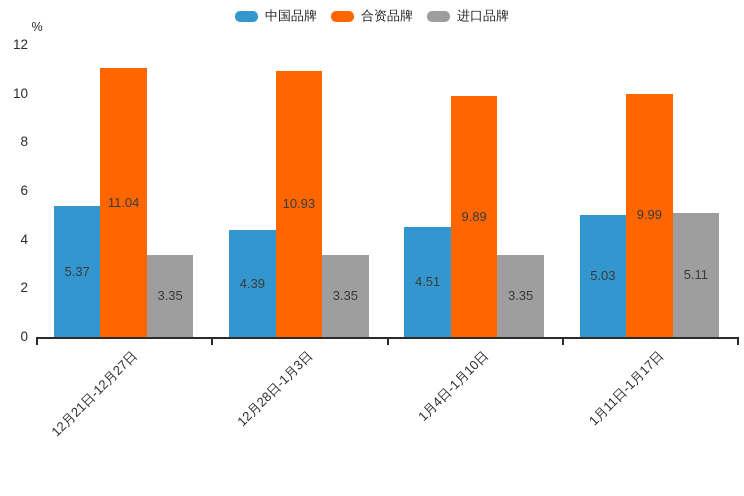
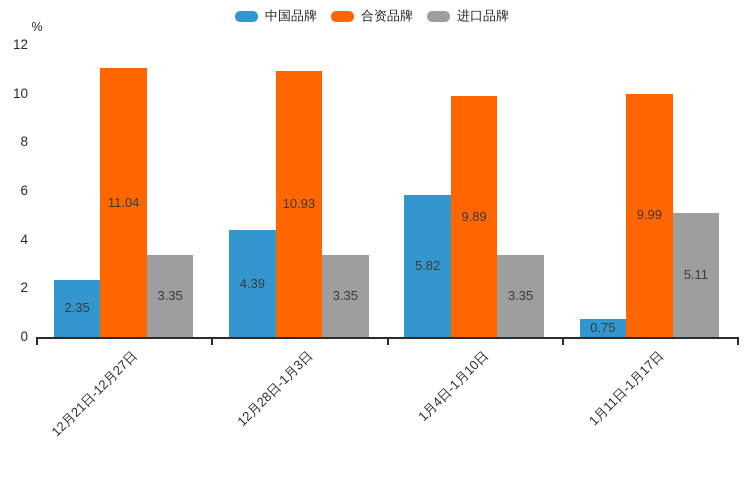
中国品牌/12月21日-12月27日: 5.37 -> 2.35
中国品牌/1月4日-1月10日: 4.51 -> 5.82
中国品牌/1月11日-1月17日: 5.03 -> 0.75
